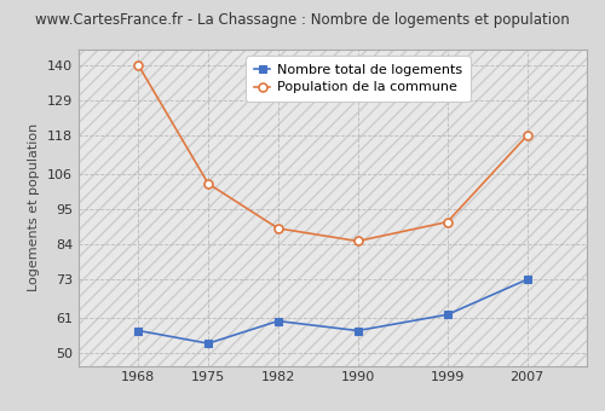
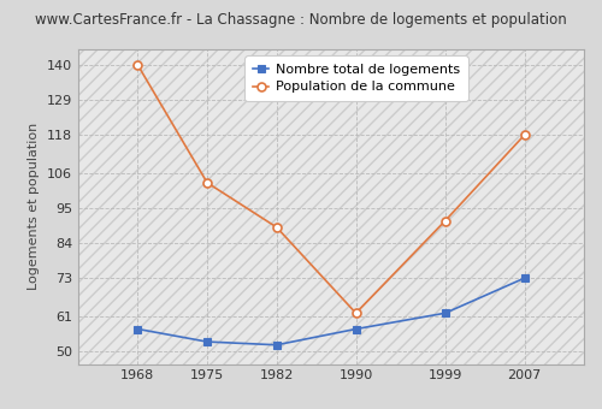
Nombre total de logements/1982: 60 -> 52
Population de la commune/1990: 85 -> 62
